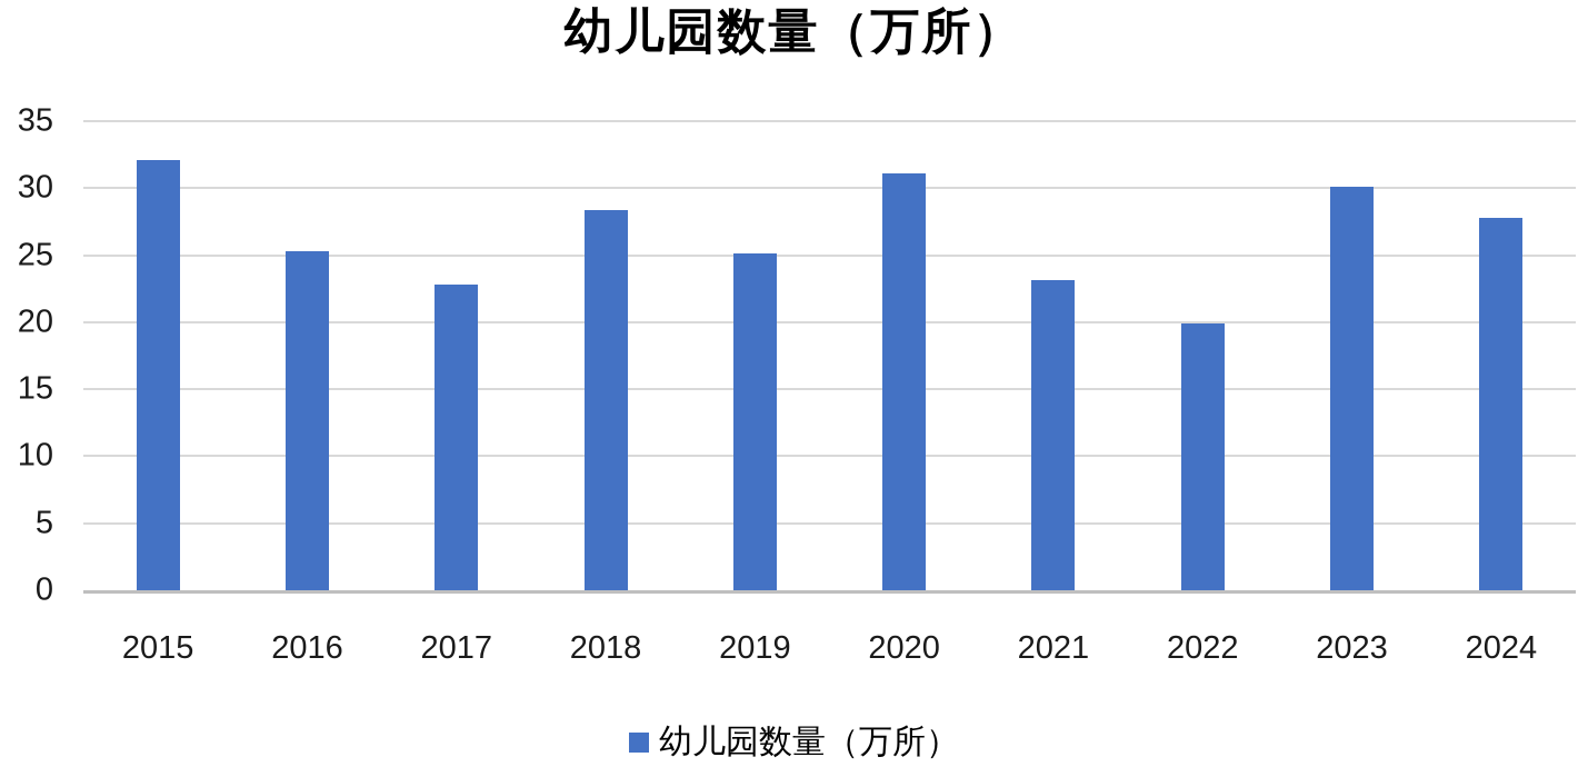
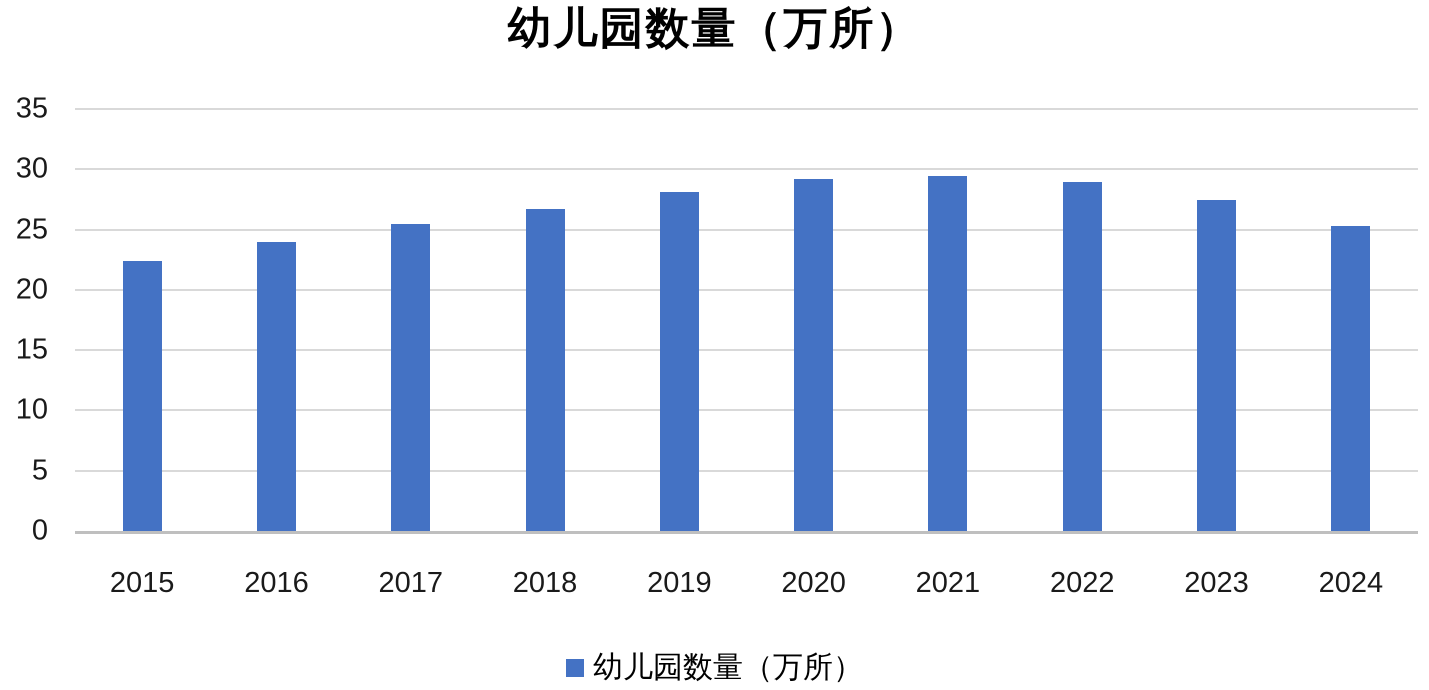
2015: 32.1 -> 22.4
2016: 25.3 -> 24.0
2017: 22.8 -> 25.5
2018: 28.4 -> 26.7
2019: 25.1 -> 28.1
2020: 31.1 -> 29.2
2021: 23.1 -> 29.5
2022: 19.9 -> 28.9
2023: 30.1 -> 27.4
2024: 27.8 -> 25.3
